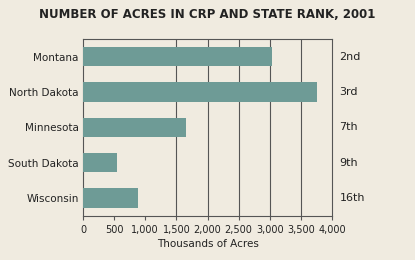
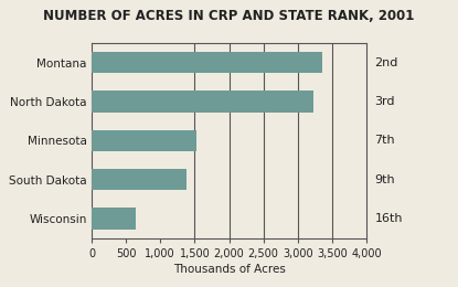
Montana: 3,040 -> 3,350
North Dakota: 3,760 -> 3,230
Minnesota: 1,660 -> 1,530
South Dakota: 540 -> 1,380
Wisconsin: 880 -> 650
